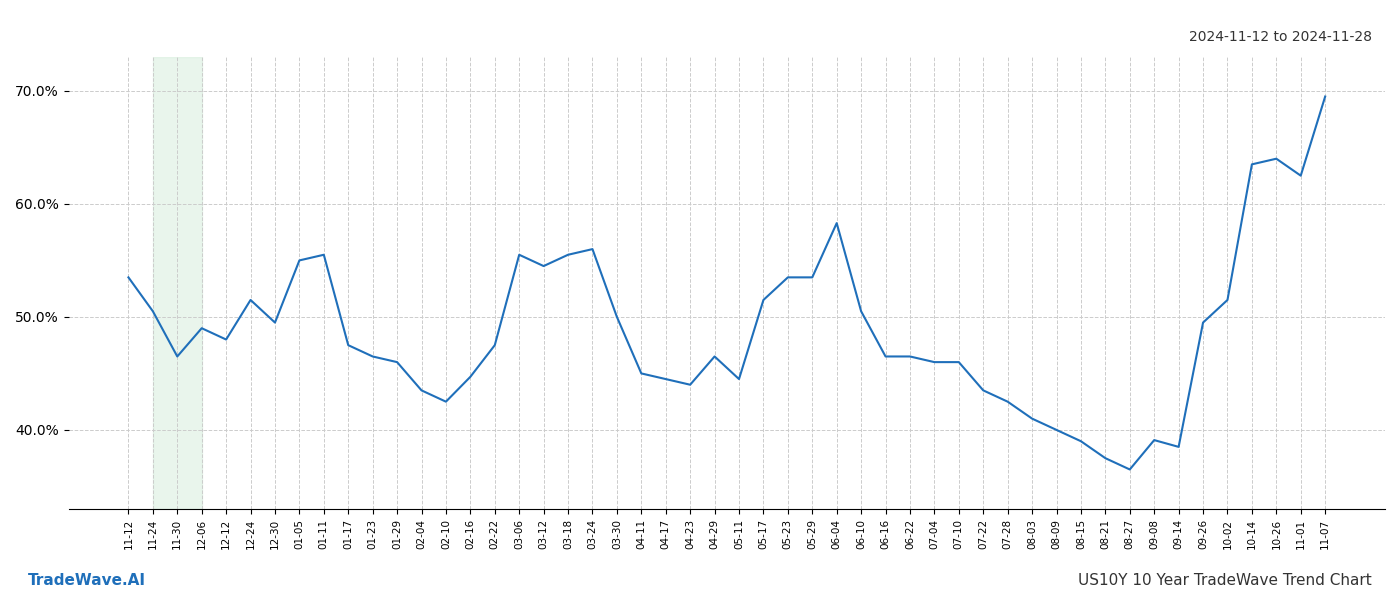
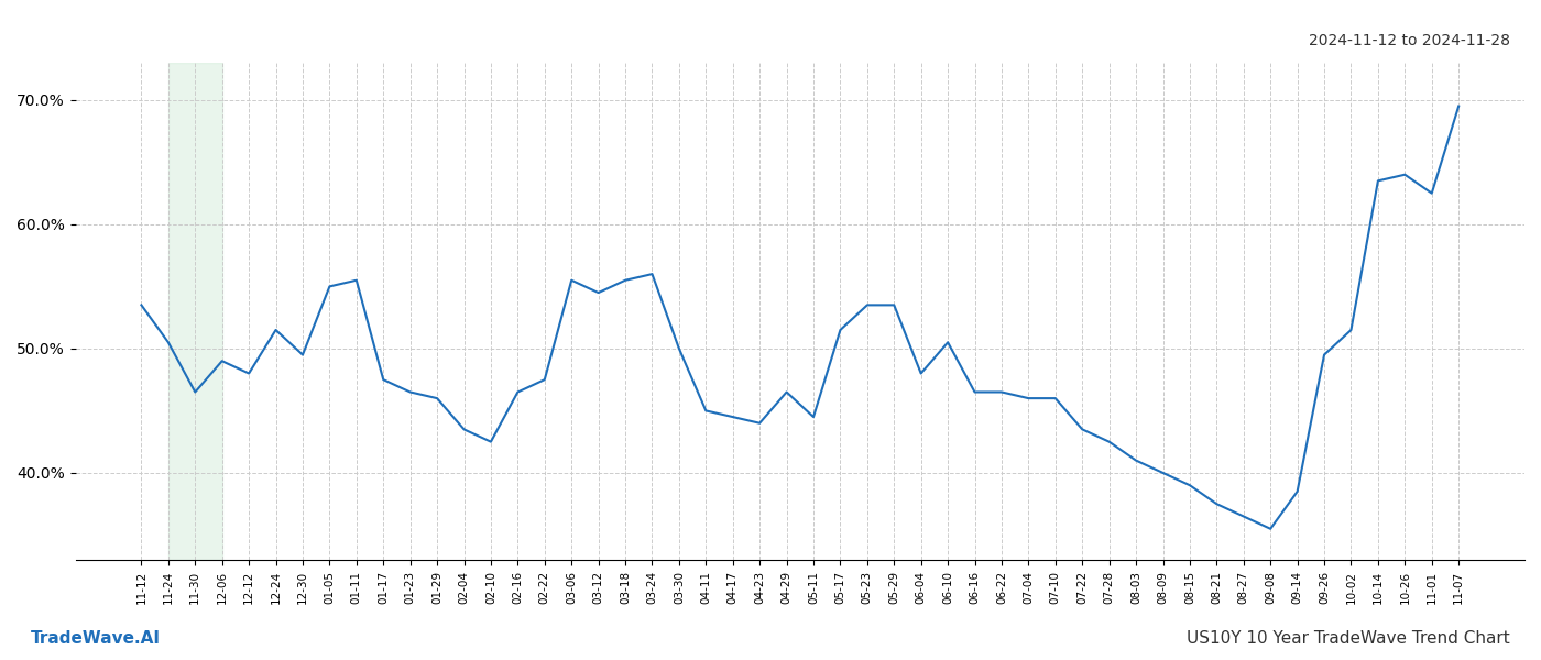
02-16: 44.7% -> 46.5%
06-04: 58.3% -> 48.0%
09-08: 39.1% -> 35.5%
